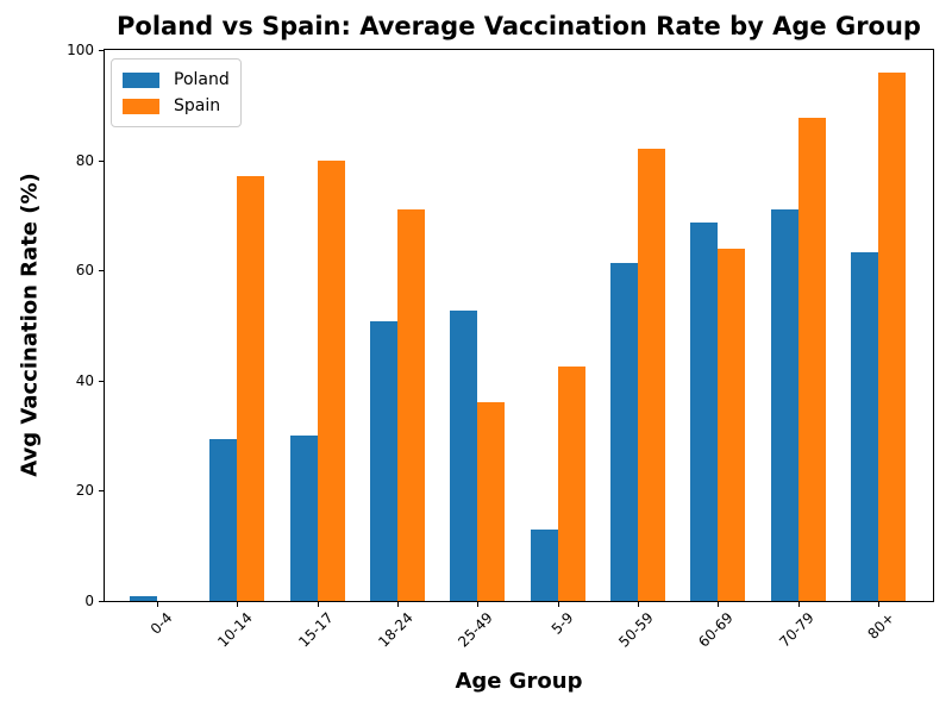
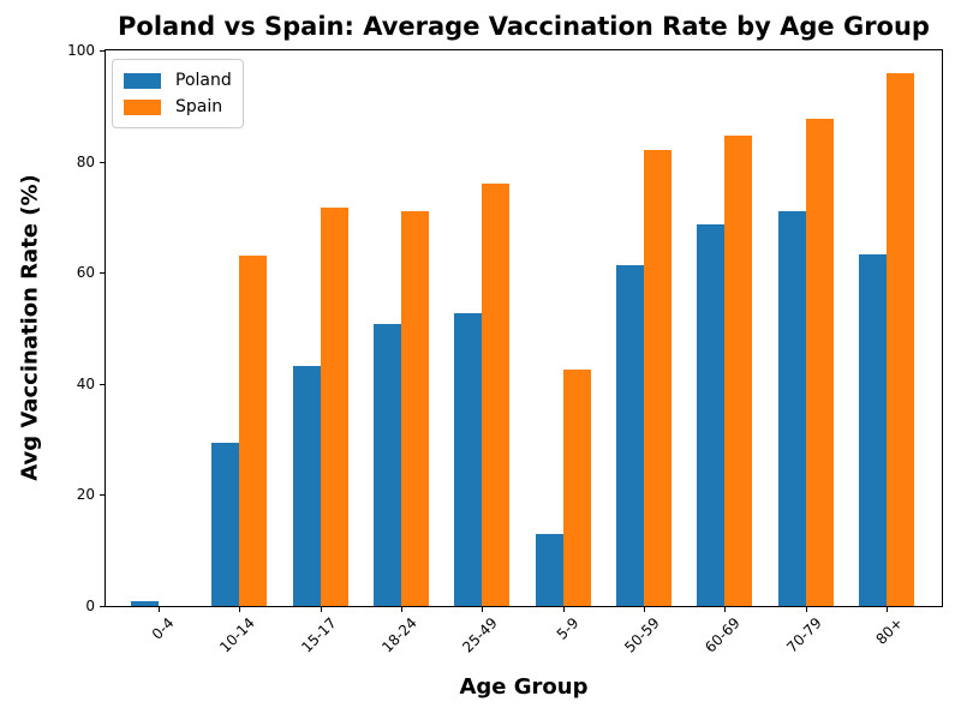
Spain/10-14: 77 -> 63
Poland/15-17: 30 -> 43
Spain/15-17: 80 -> 72
Spain/25-49: 36 -> 76
Spain/60-69: 64 -> 85
